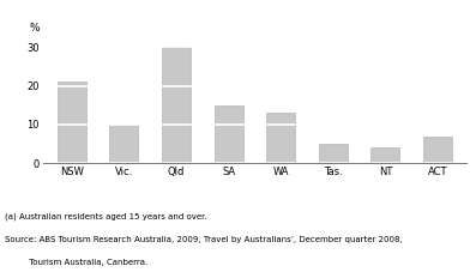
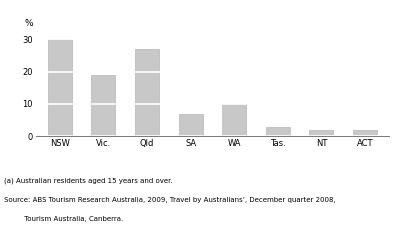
NSW: 21 -> 30
Vic.: 10 -> 19
Qld: 30 -> 27
SA: 15 -> 7
WA: 13 -> 10
Tas.: 5 -> 3
NT: 4 -> 2
ACT: 7 -> 2
